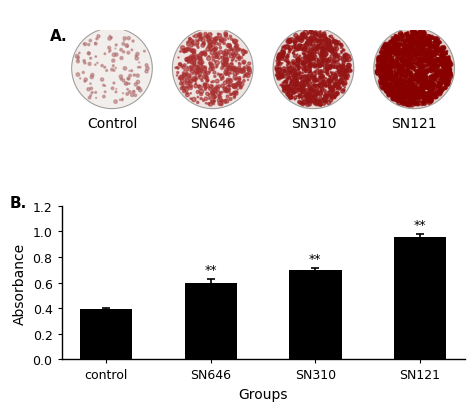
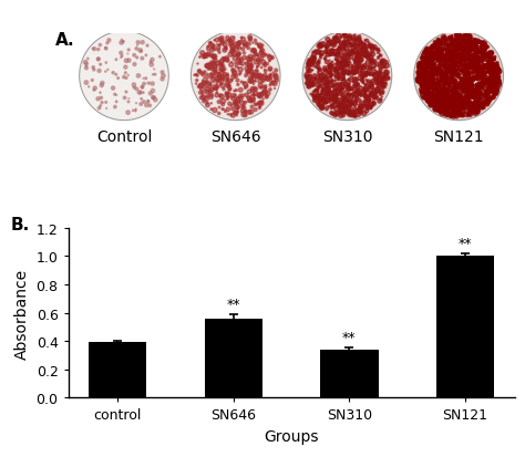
SN646: 0.60 -> 0.56
SN310: 0.70 -> 0.34
SN121: 0.96 -> 1.00
